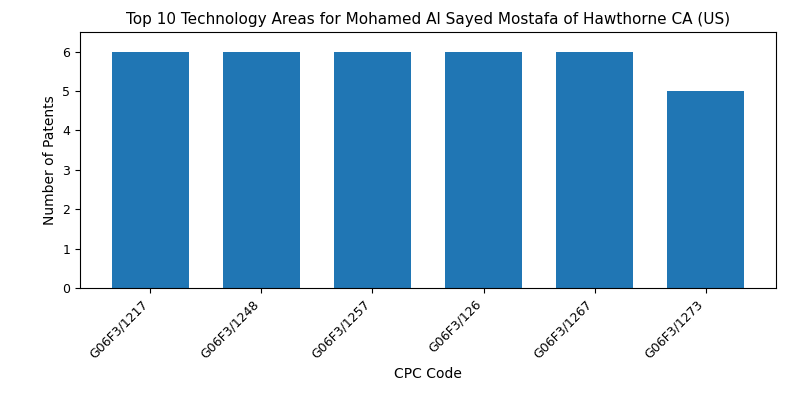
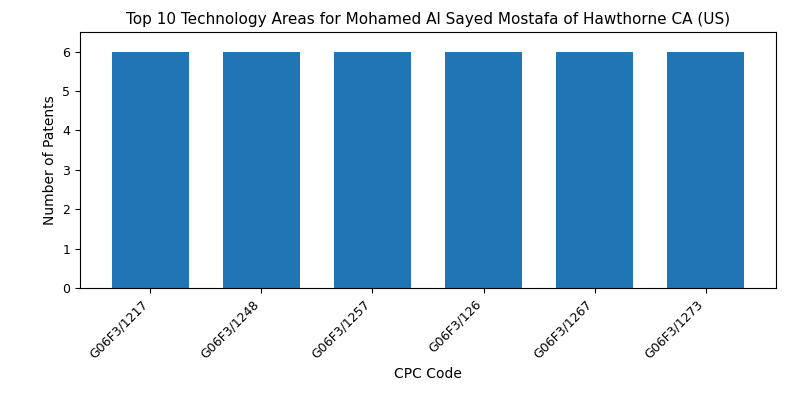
G06F3/1273: 5 -> 6
